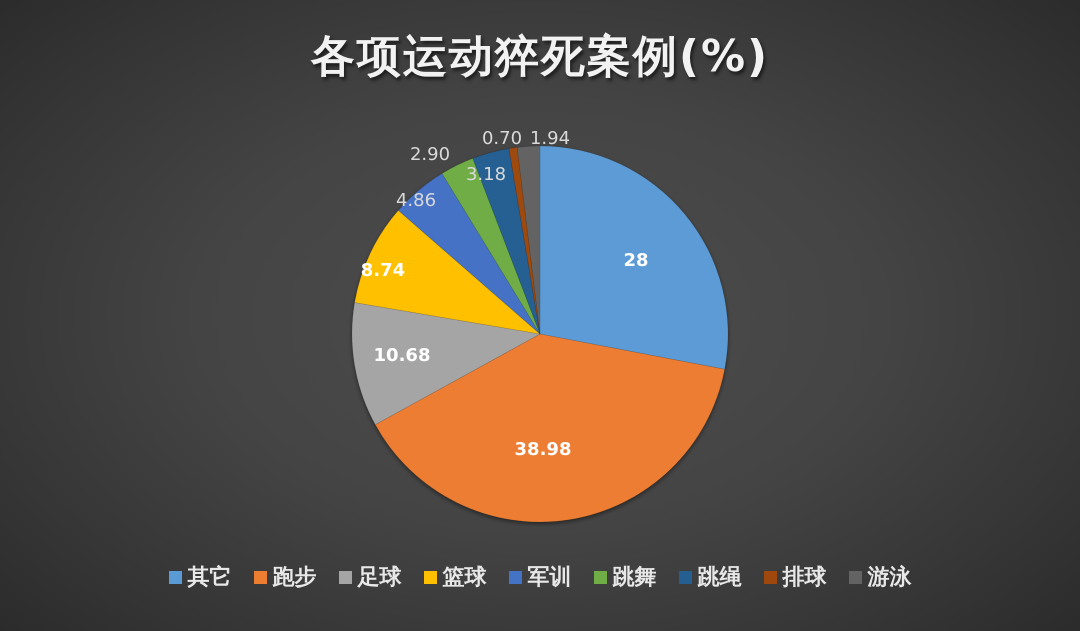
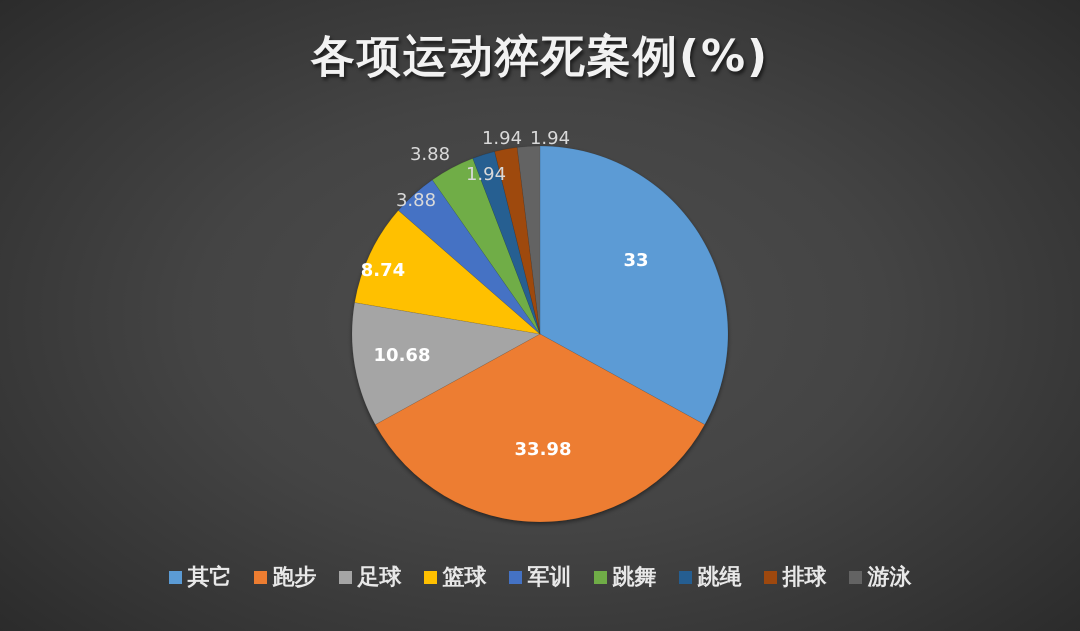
其它: 28 -> 33
跑步: 38.98 -> 33.98
军训: 4.86 -> 3.88
跳舞: 2.90 -> 3.88
跳绳: 3.18 -> 1.94
排球: 0.70 -> 1.94
